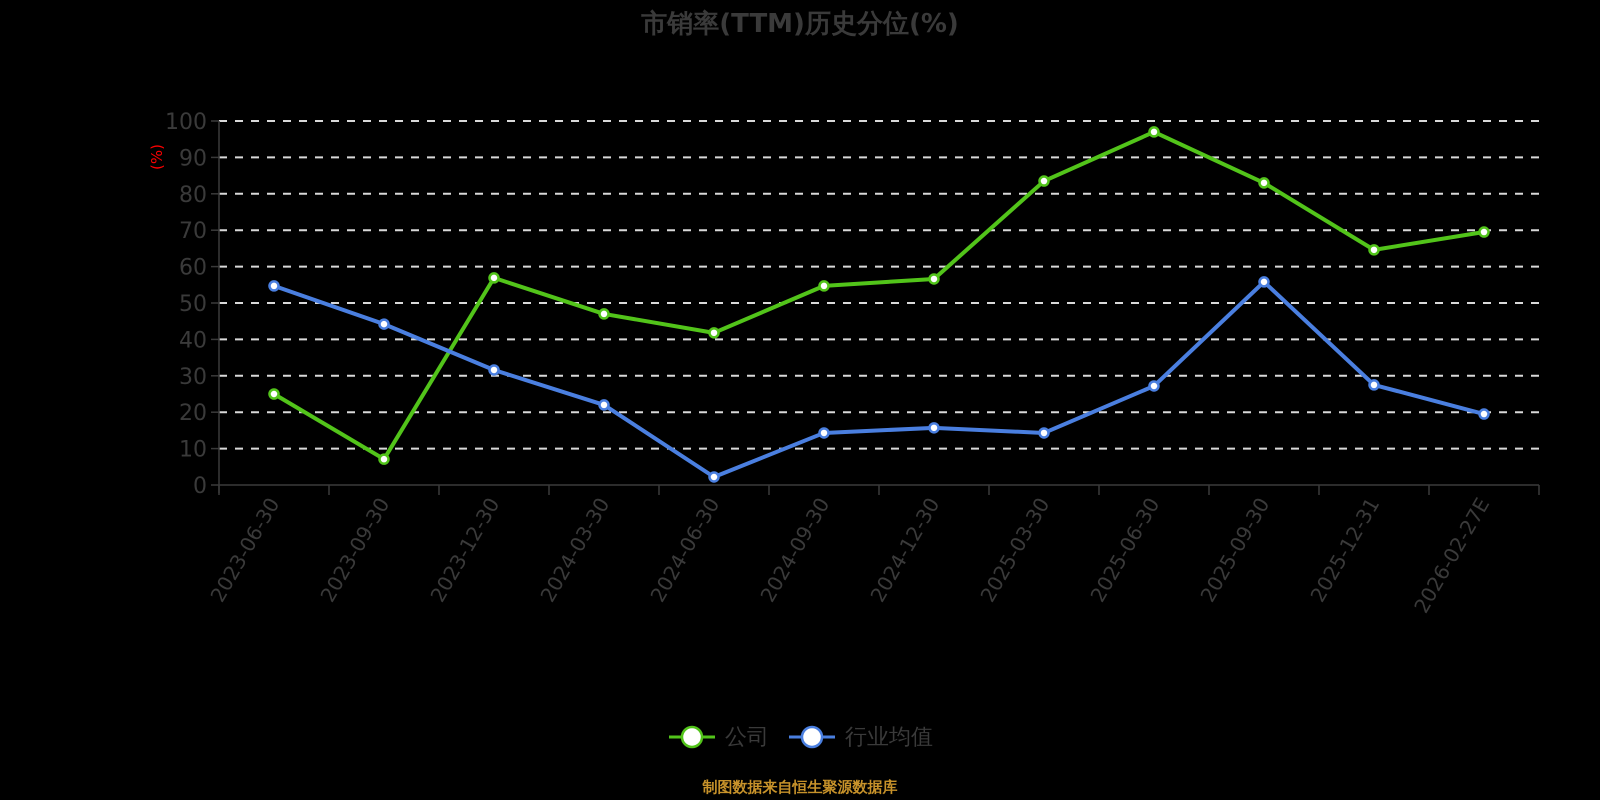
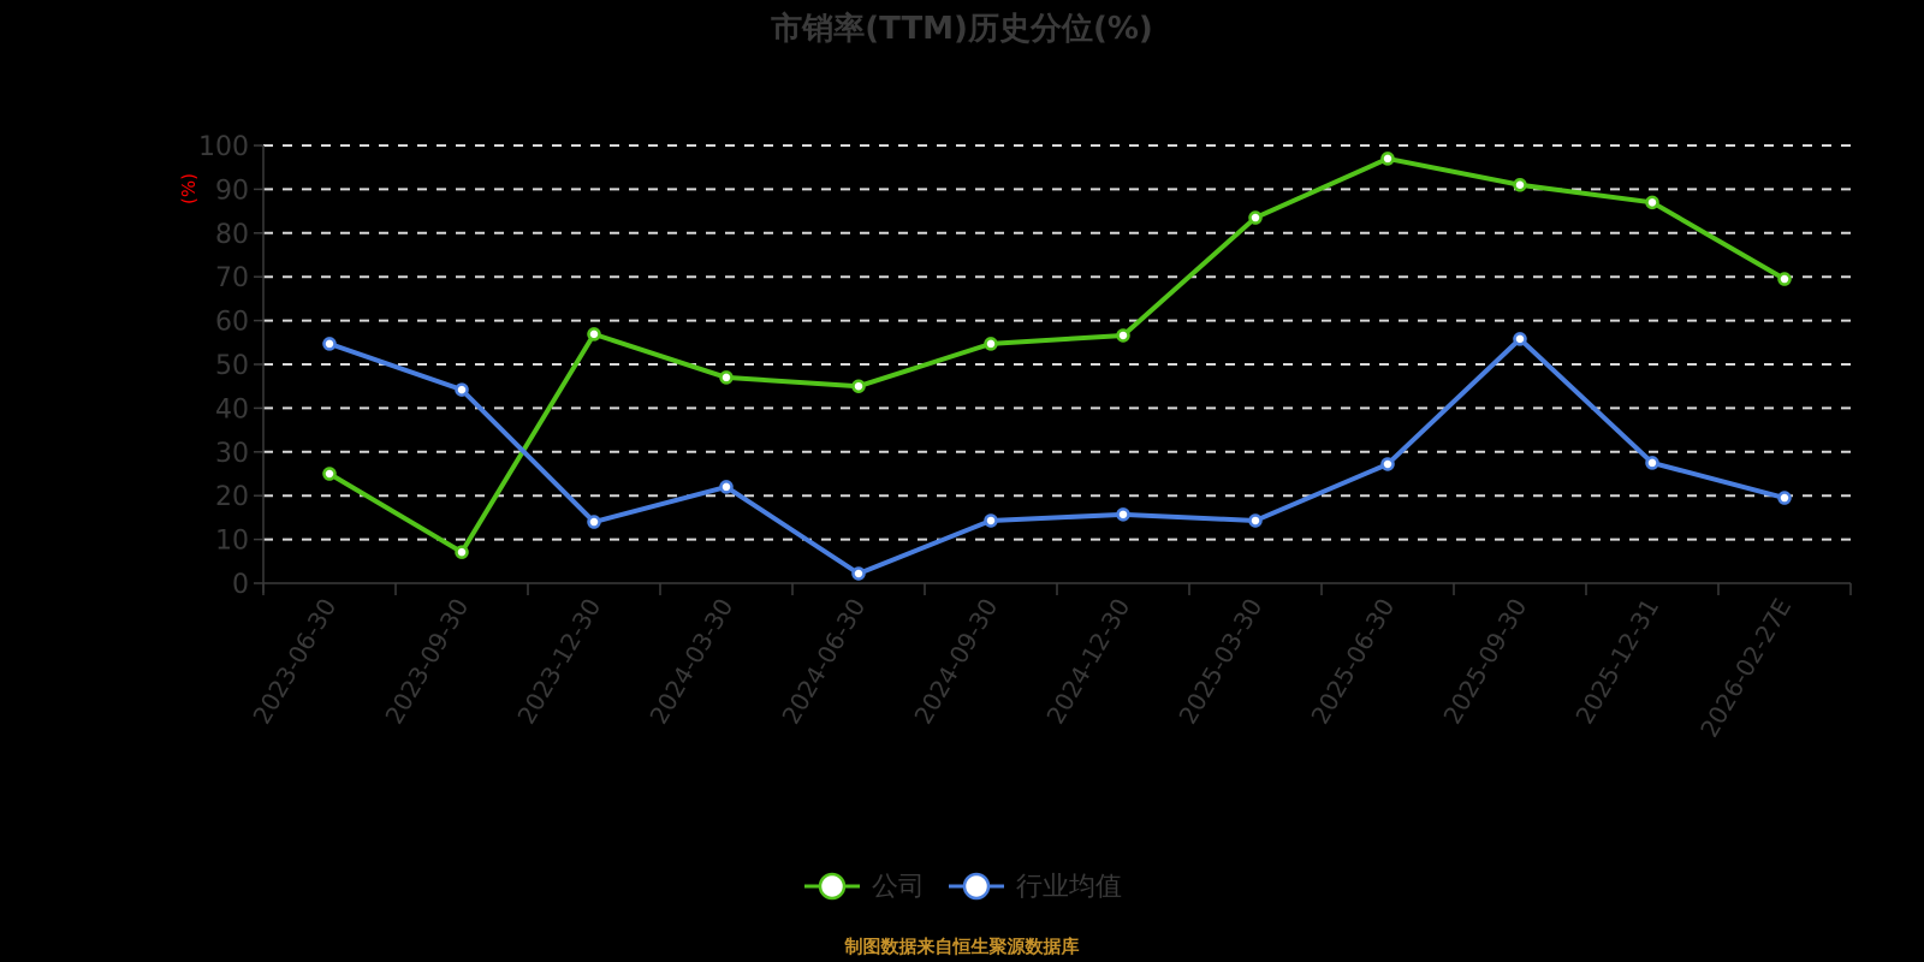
行业均值/2023-12-30: 32 -> 14
公司/2024-06-30: 42 -> 45
公司/2025-09-30: 83 -> 91
公司/2025-12-31: 65 -> 87
